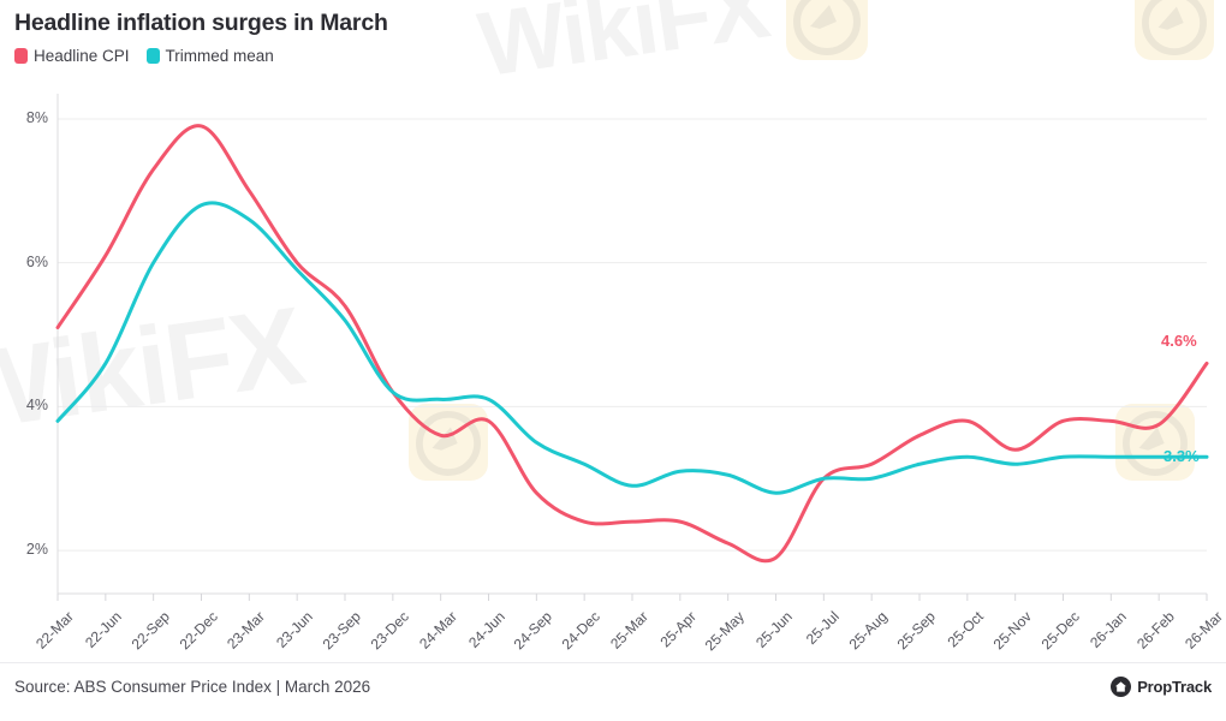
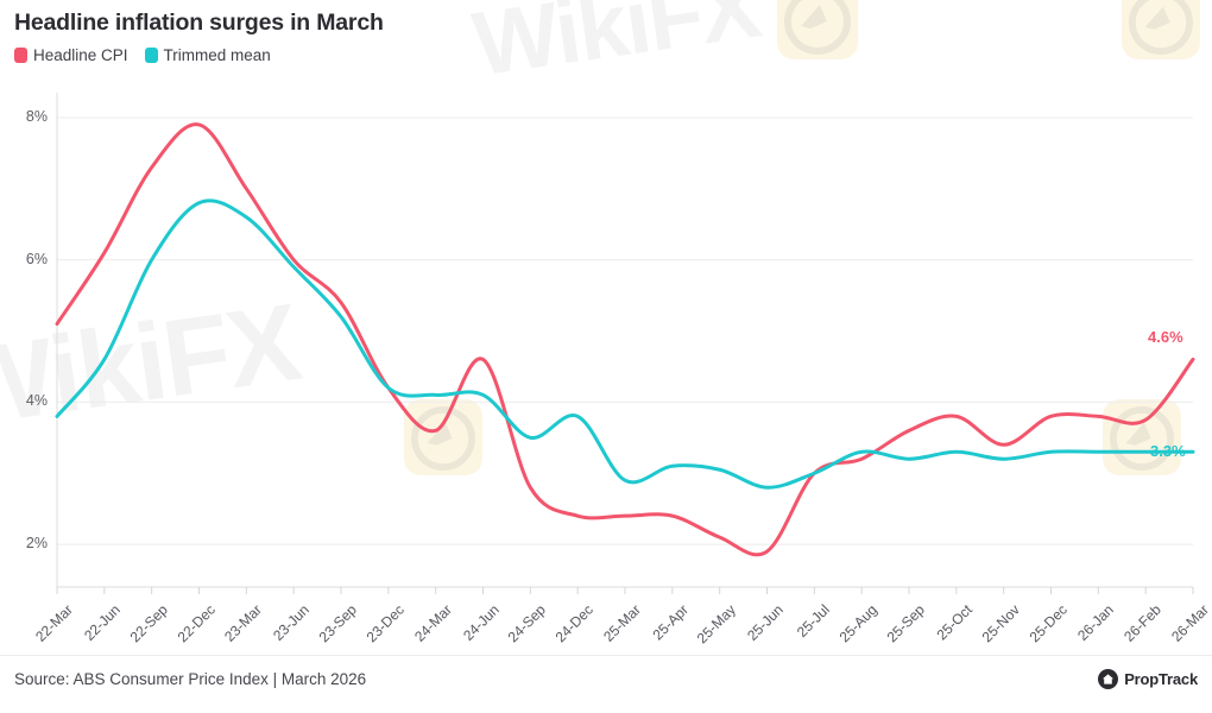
Headline CPI/24-Jun: 3.8% -> 4.6%
Trimmed mean/24-Dec: 3.2% -> 3.8%
Trimmed mean/25-Aug: 3.0% -> 3.3%
